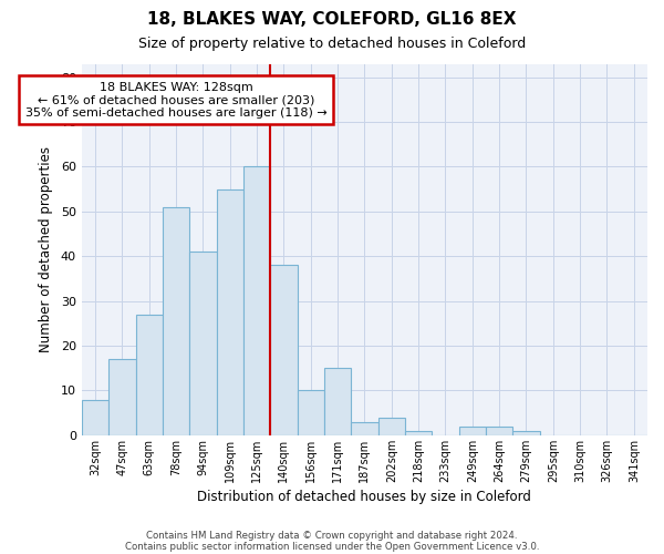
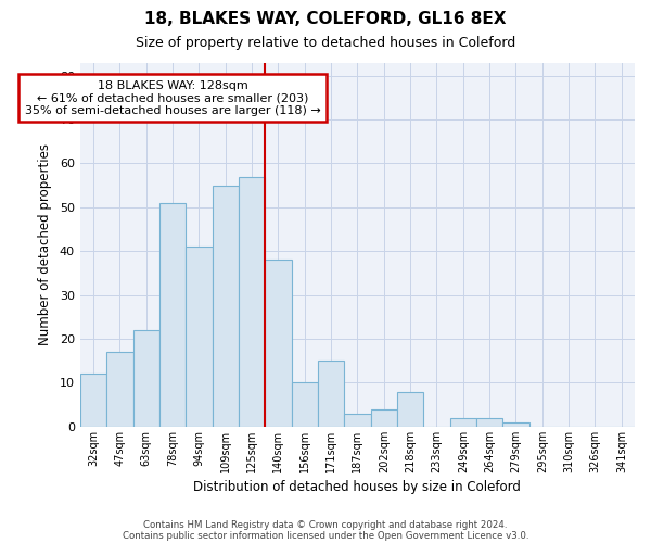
32sqm: 8 -> 12
63sqm: 27 -> 22
125sqm: 60 -> 57
218sqm: 1 -> 8
